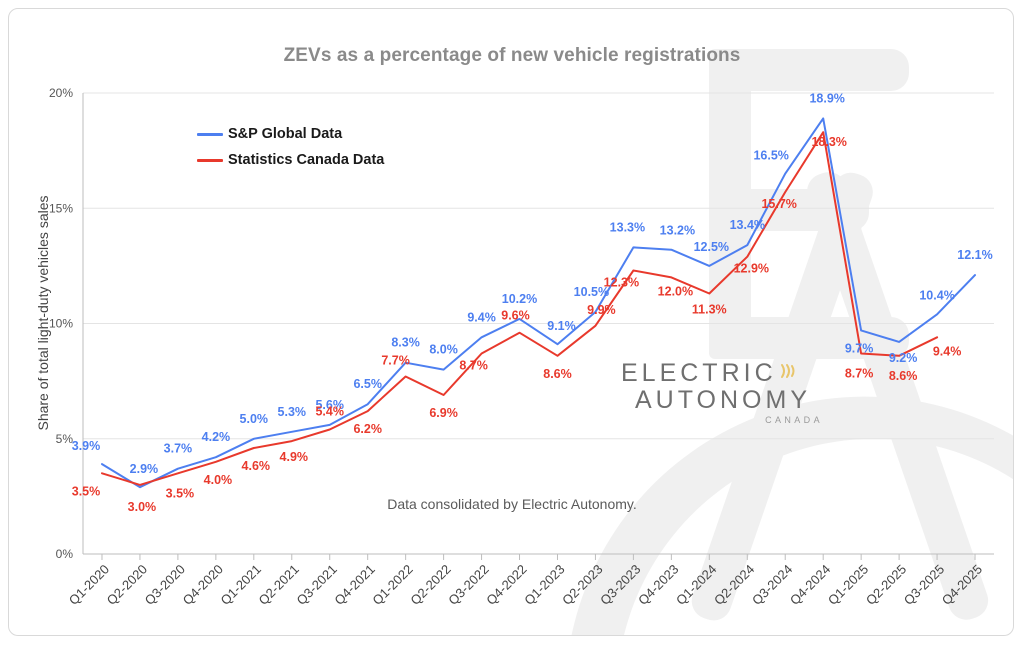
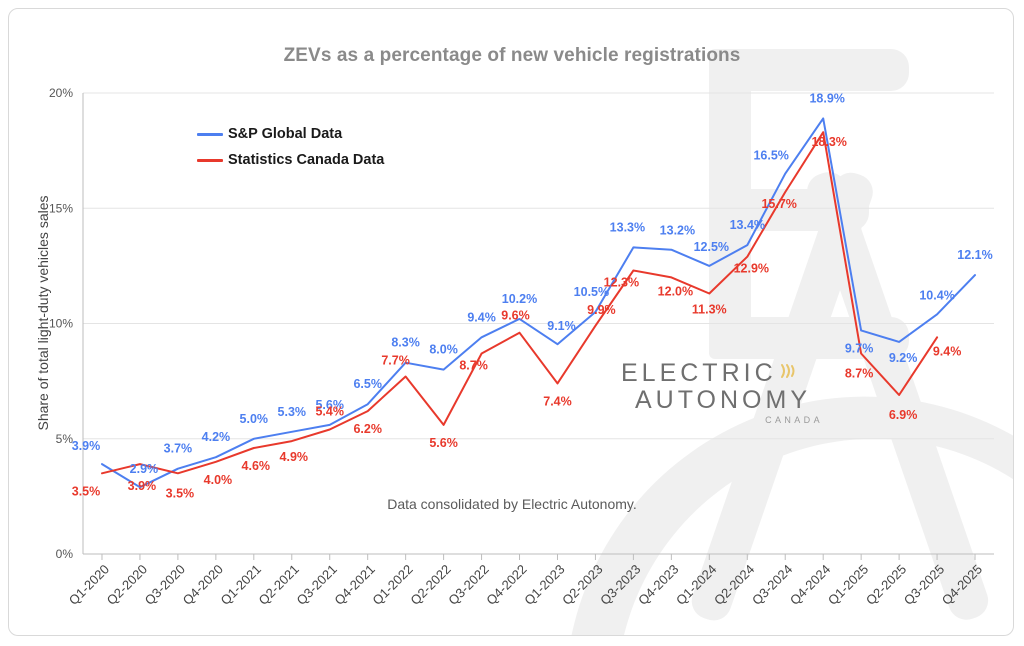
Statistics Canada Data/Q2-2020: 3.0% -> 3.9%
Statistics Canada Data/Q2-2022: 6.9% -> 5.6%
Statistics Canada Data/Q1-2023: 8.6% -> 7.4%
Statistics Canada Data/Q2-2025: 8.6% -> 6.9%
